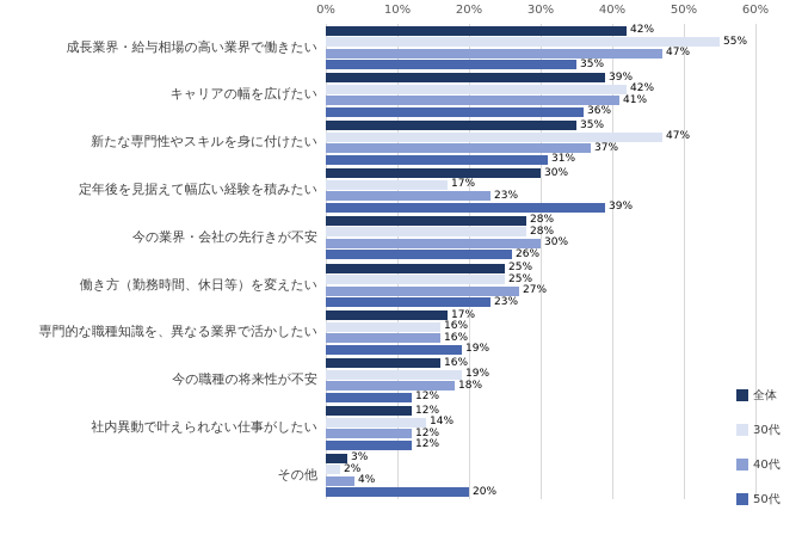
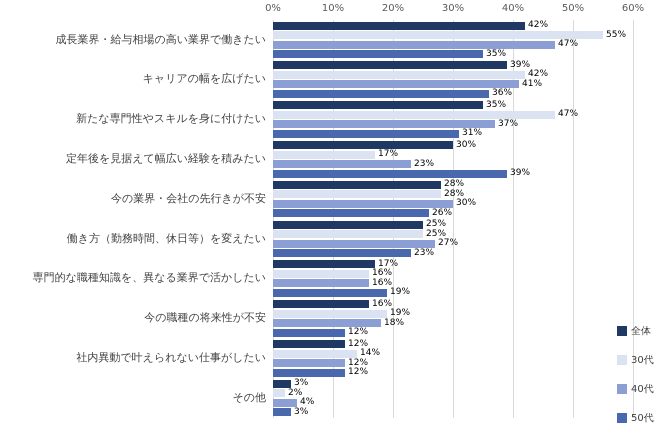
50代/その他: 20% -> 3%
